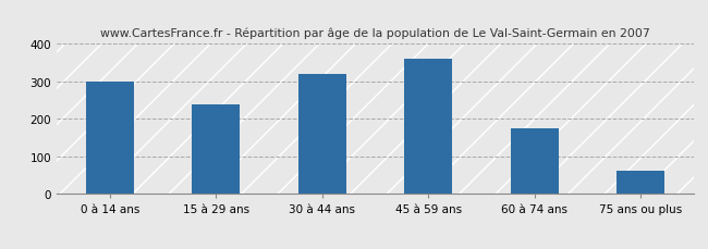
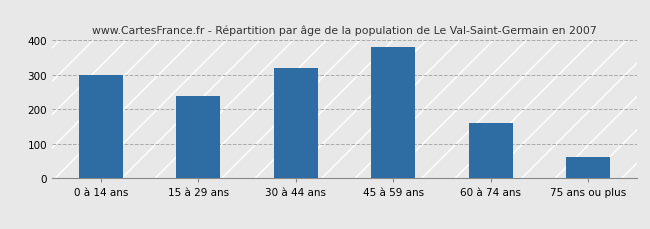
45 à 59 ans: 360 -> 381
60 à 74 ans: 175 -> 160
